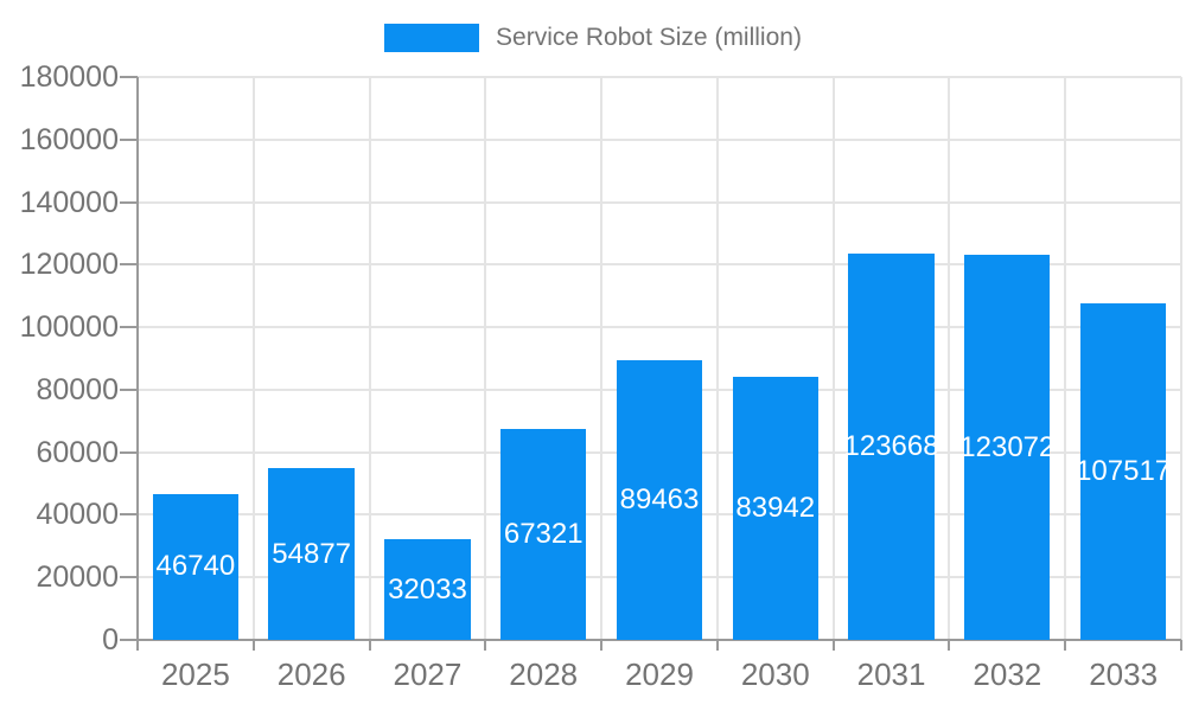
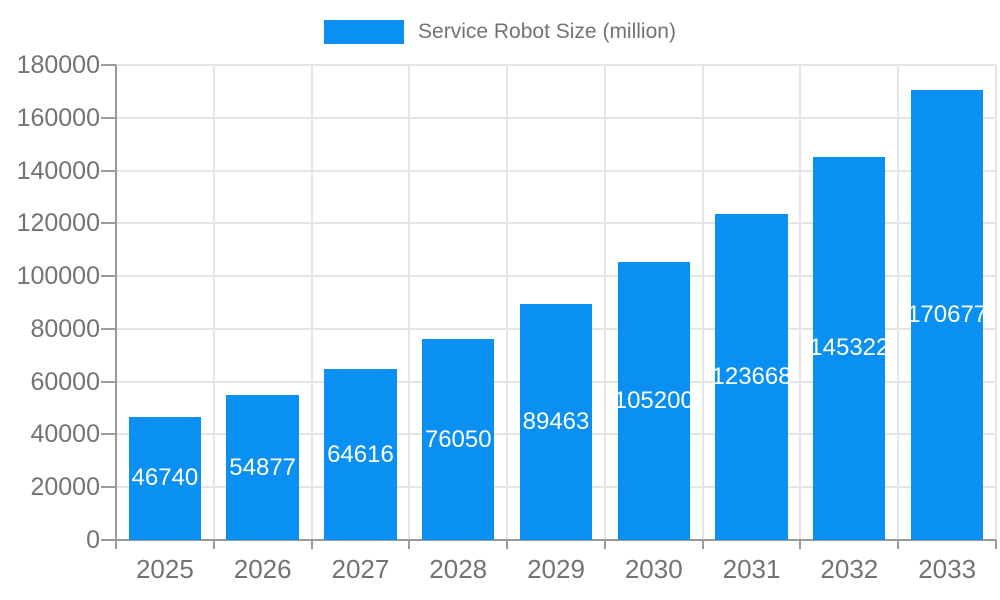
2027: 32033 -> 64616
2028: 67321 -> 76050
2030: 83942 -> 105200
2032: 123072 -> 145322
2033: 107517 -> 170677
